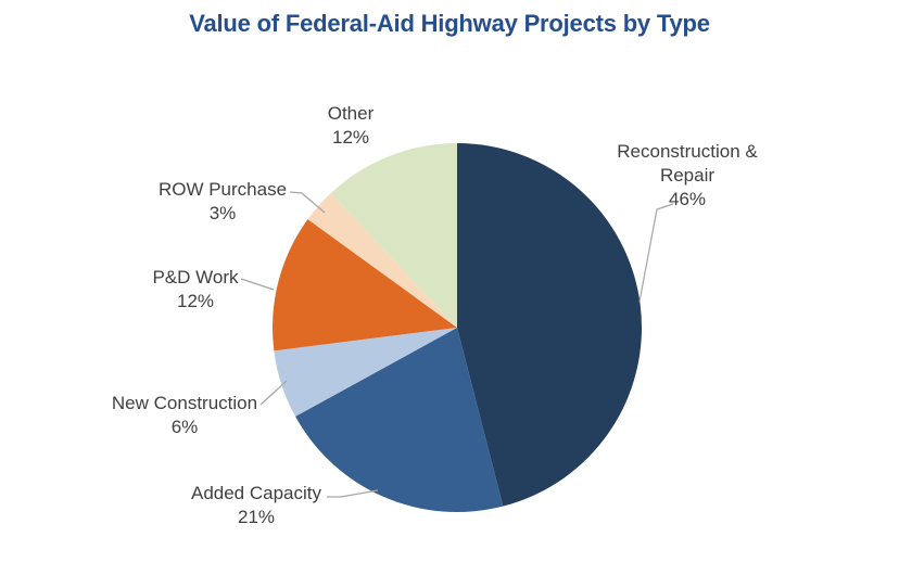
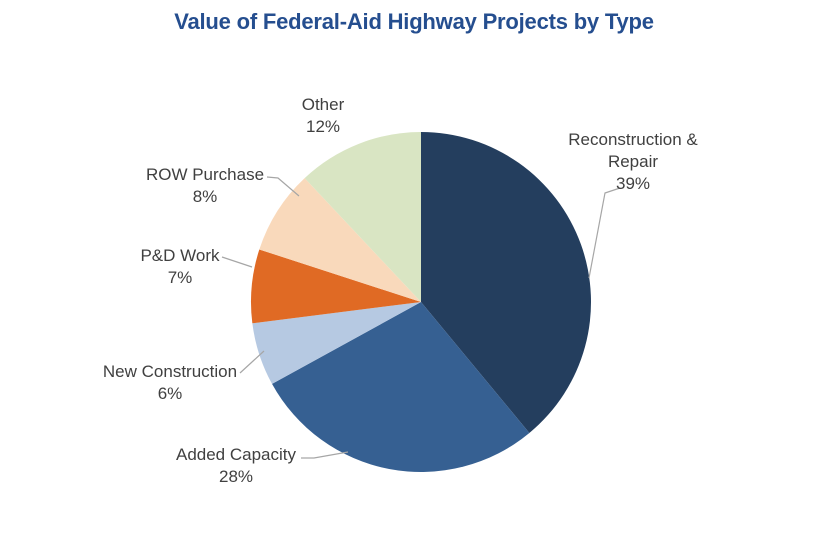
Reconstruction & Repair: 46% -> 39%
Added Capacity: 21% -> 28%
P&D Work: 12% -> 7%
ROW Purchase: 3% -> 8%
